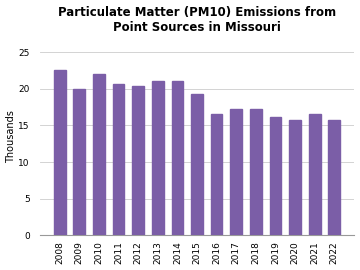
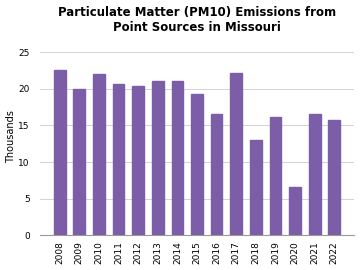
2017: 17.3 -> 22.2
2018: 17.2 -> 13.0
2020: 15.7 -> 6.6
